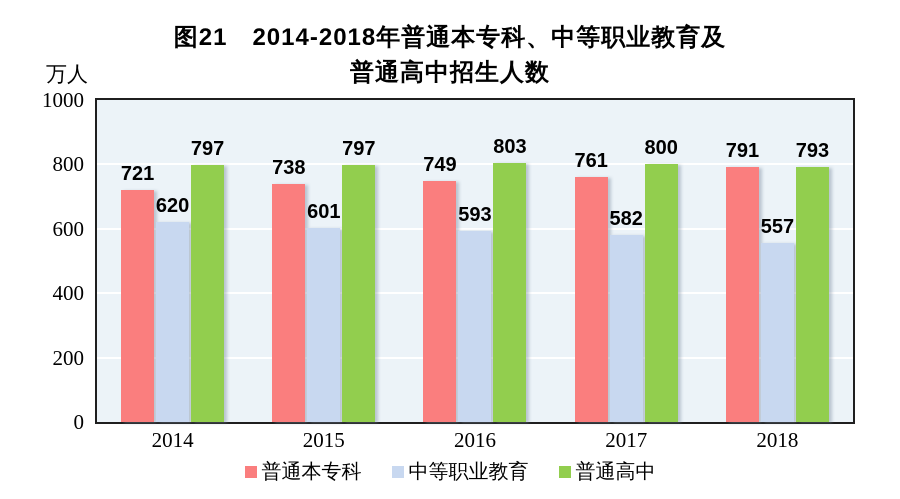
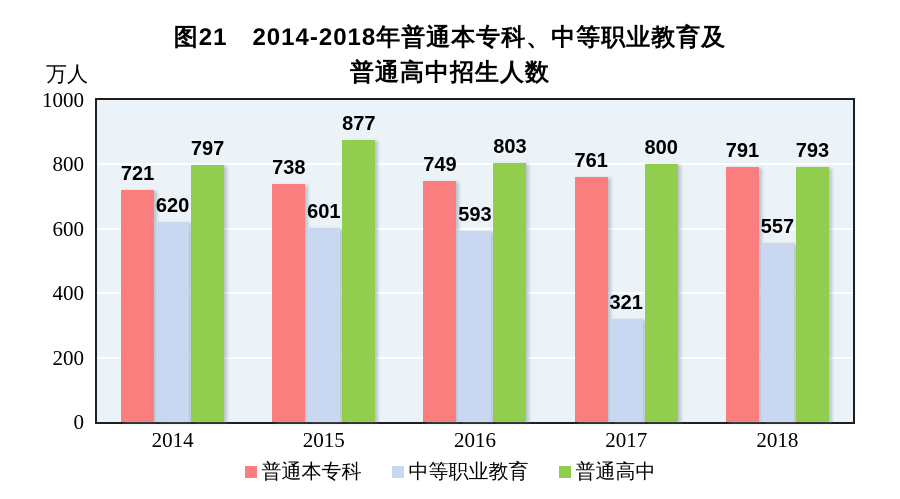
普通高中/2015: 797 -> 877
中等职业教育/2017: 582 -> 321
